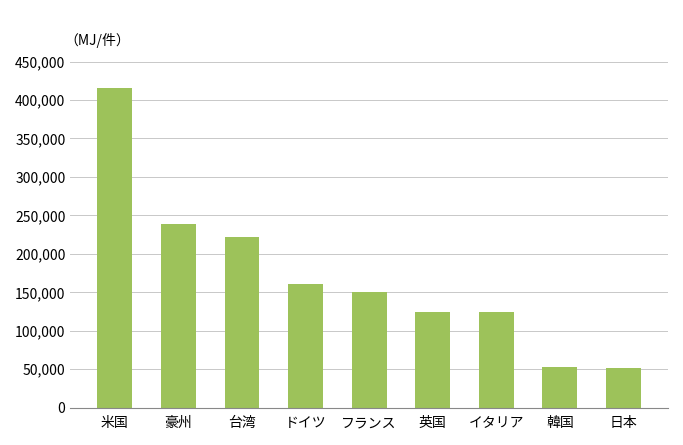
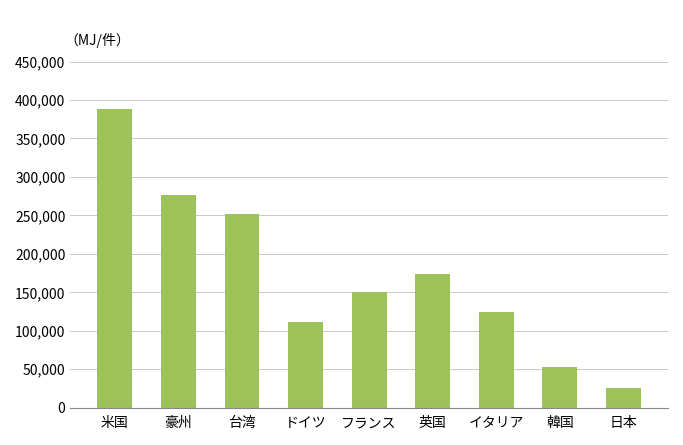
米国: 416,000 -> 388,000
豪州: 239,000 -> 276,000
台湾: 222,000 -> 252,000
ドイツ: 161,000 -> 112,000
英国: 125,000 -> 174,000
日本: 52,000 -> 26,000
